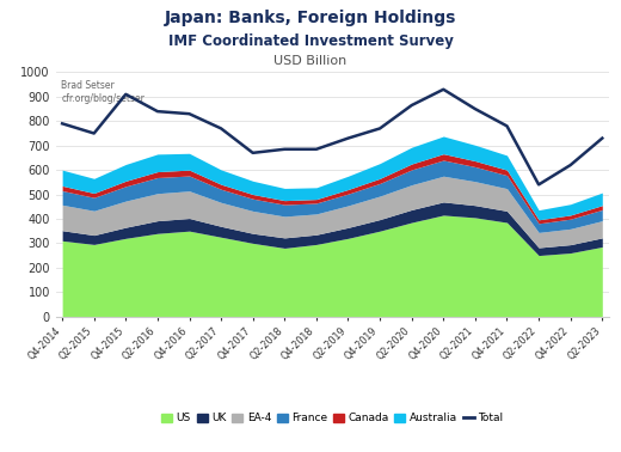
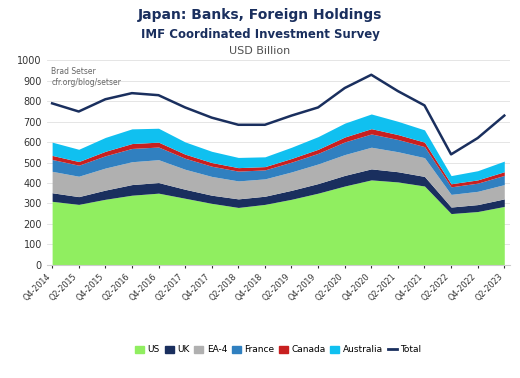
Total/Q4-2015: 910 -> 810
Total/Q4-2017: 670 -> 720
